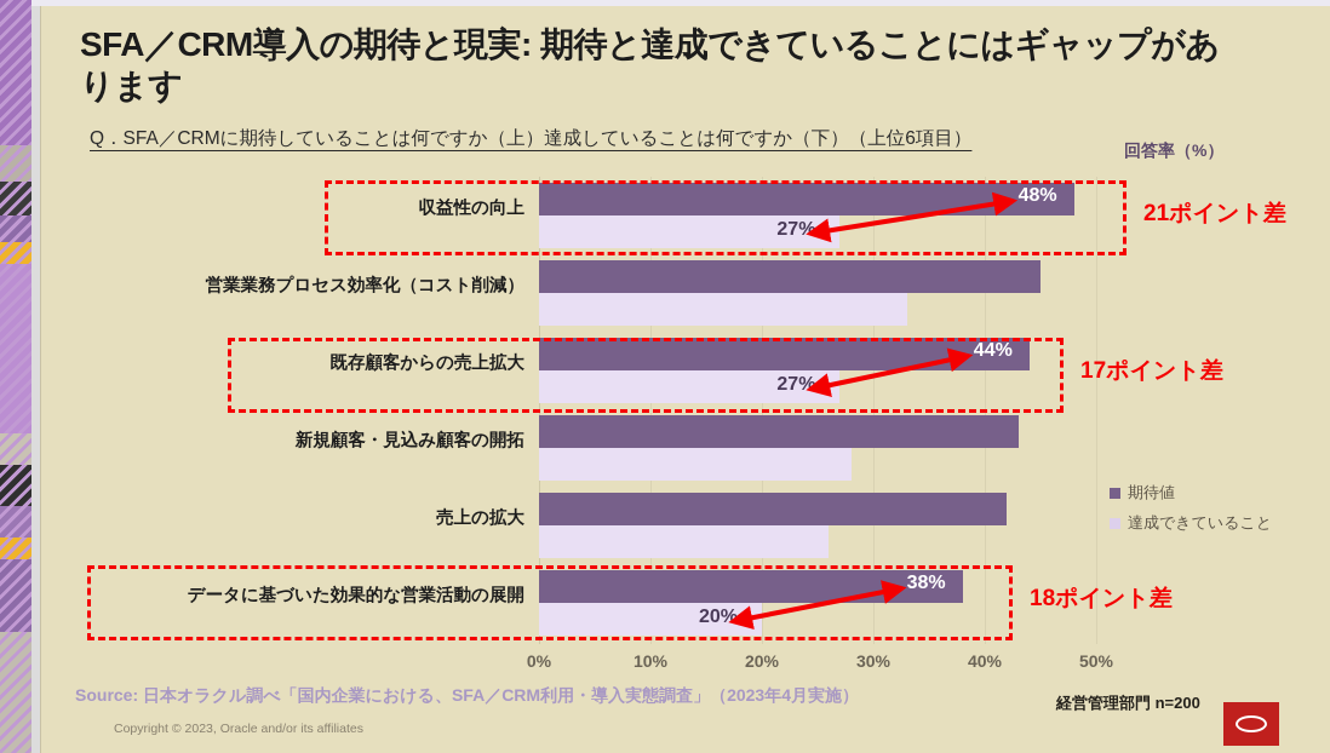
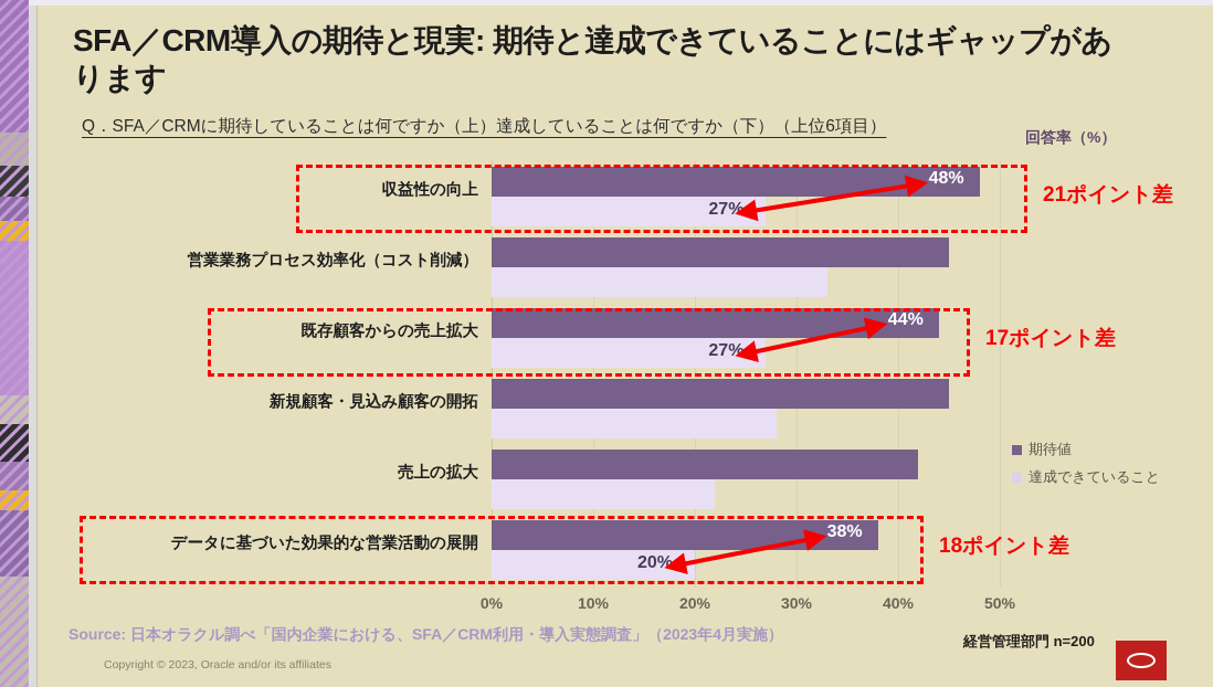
期待値/新規顧客・見込み顧客の開拓: 43% -> 45%
達成できていること/売上の拡大: 26% -> 22%
